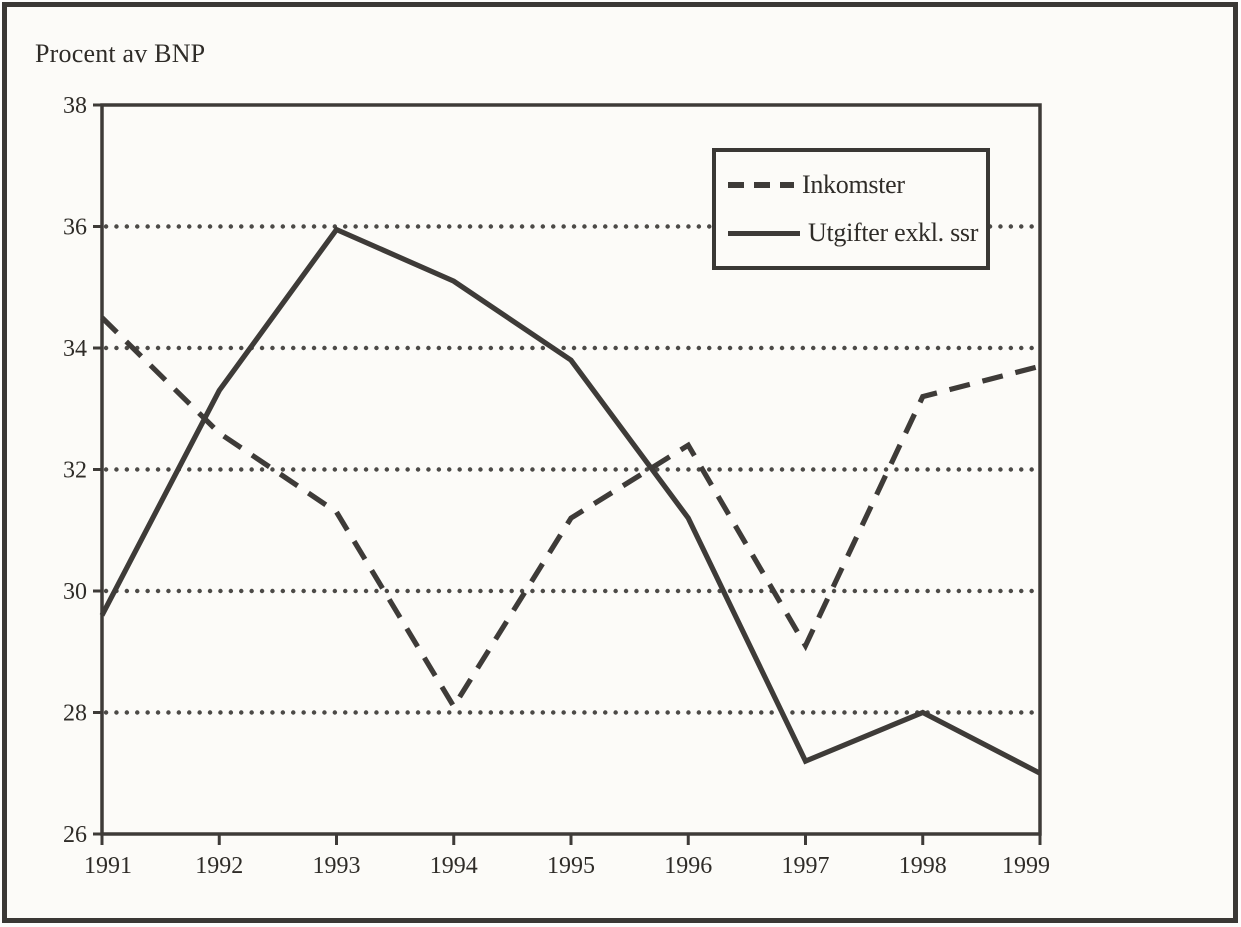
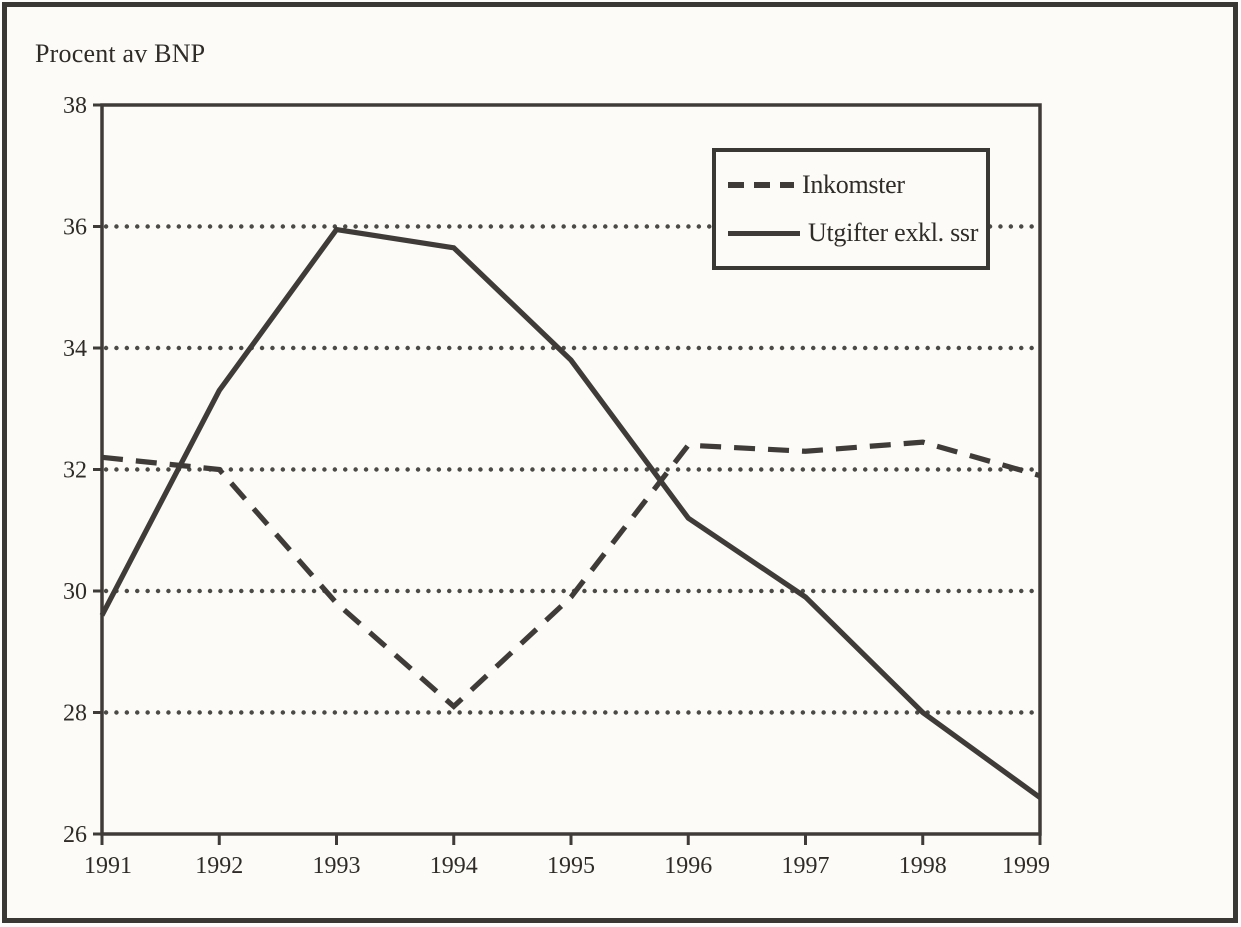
Inkomster/1991: 34.5 -> 32.2
Inkomster/1992: 32.6 -> 32.0
Inkomster/1993: 31.3 -> 29.8
Utgifter exkl. ssr/1994: 35.1 -> 35.6
Inkomster/1995: 31.2 -> 29.9
Inkomster/1997: 29.1 -> 32.3
Utgifter exkl. ssr/1997: 27.2 -> 29.9
Inkomster/1998: 33.2 -> 32.5
Inkomster/1999: 33.7 -> 31.9
Utgifter exkl. ssr/1999: 27.0 -> 26.6
